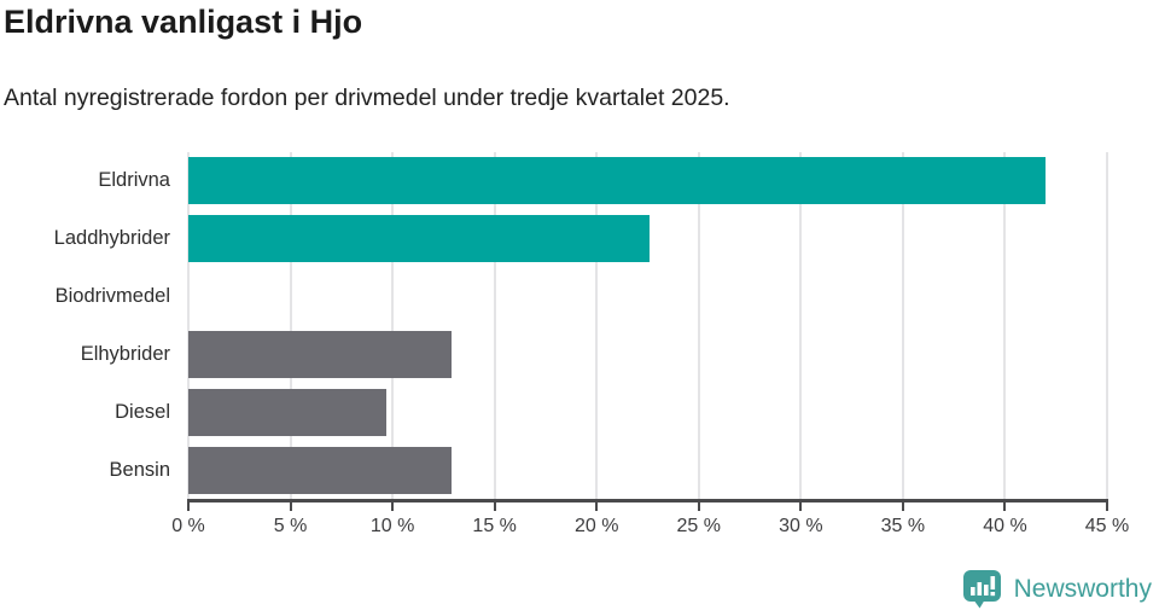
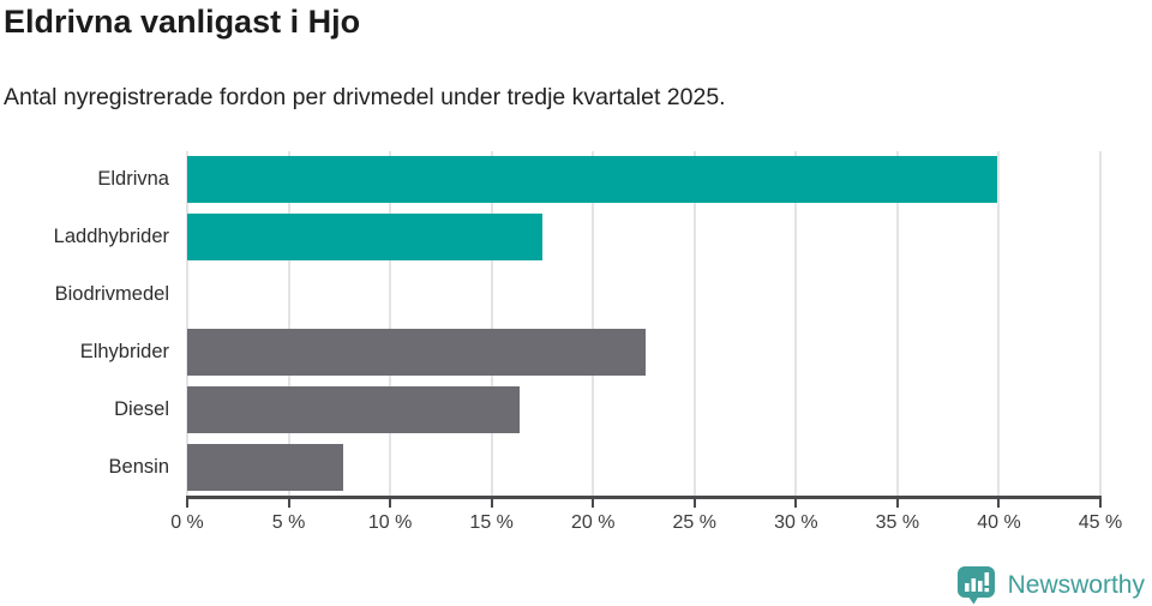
Eldrivna: 42.0% -> 39.9%
Laddhybrider: 22.6% -> 17.5%
Elhybrider: 12.9% -> 22.6%
Diesel: 9.7% -> 16.4%
Bensin: 12.9% -> 7.7%
